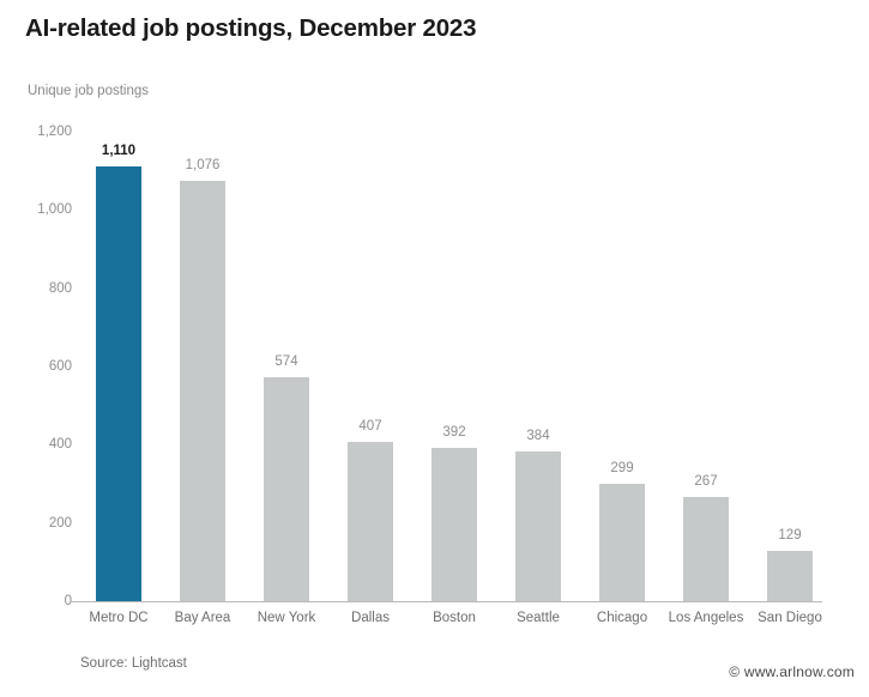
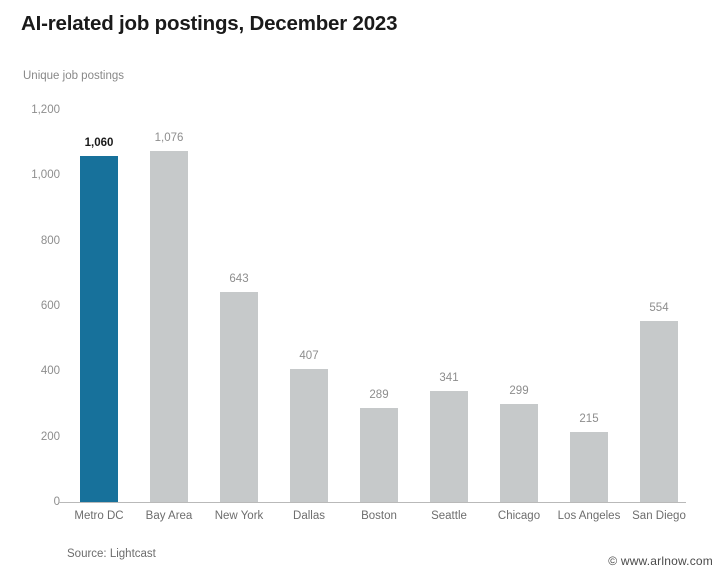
Metro DC: 1,110 -> 1,060
New York: 574 -> 643
Boston: 392 -> 289
Seattle: 384 -> 341
Los Angeles: 267 -> 215
San Diego: 129 -> 554
